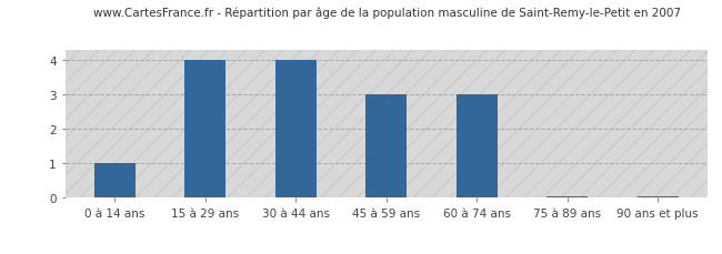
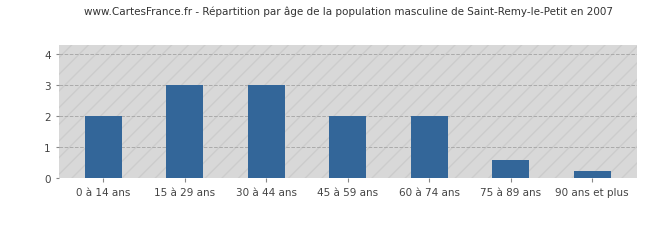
0 à 14 ans: 1.00 -> 2.00
15 à 29 ans: 4.00 -> 3.00
30 à 44 ans: 4.00 -> 3.00
45 à 59 ans: 3.00 -> 2.00
60 à 74 ans: 3.00 -> 2.00
75 à 89 ans: 0.05 -> 0.60
90 ans et plus: 0.05 -> 0.25
